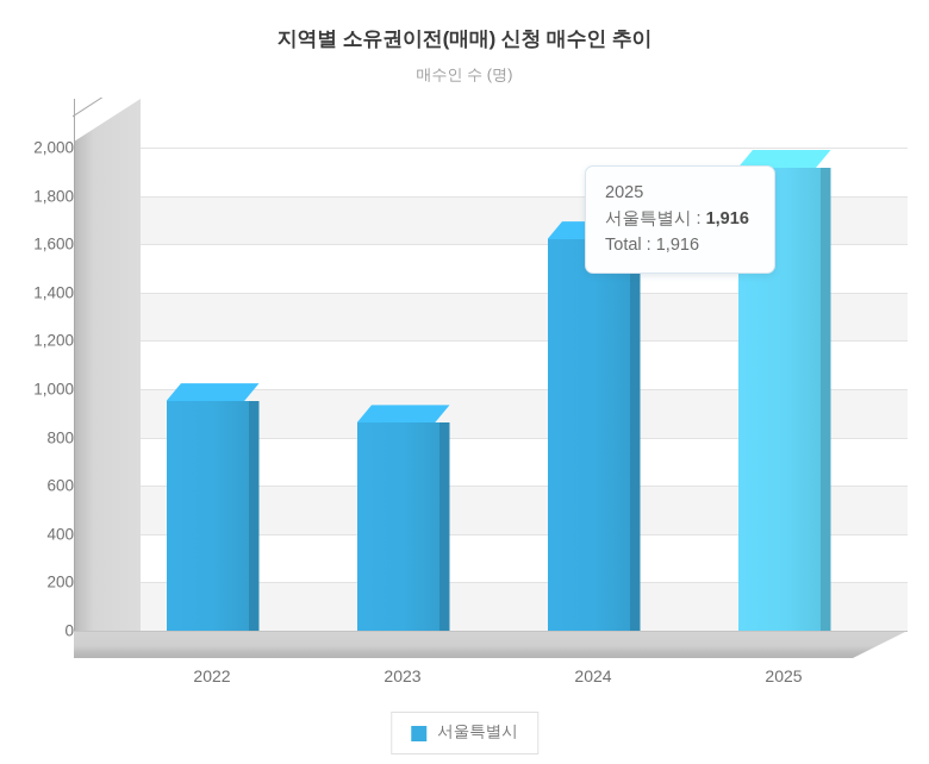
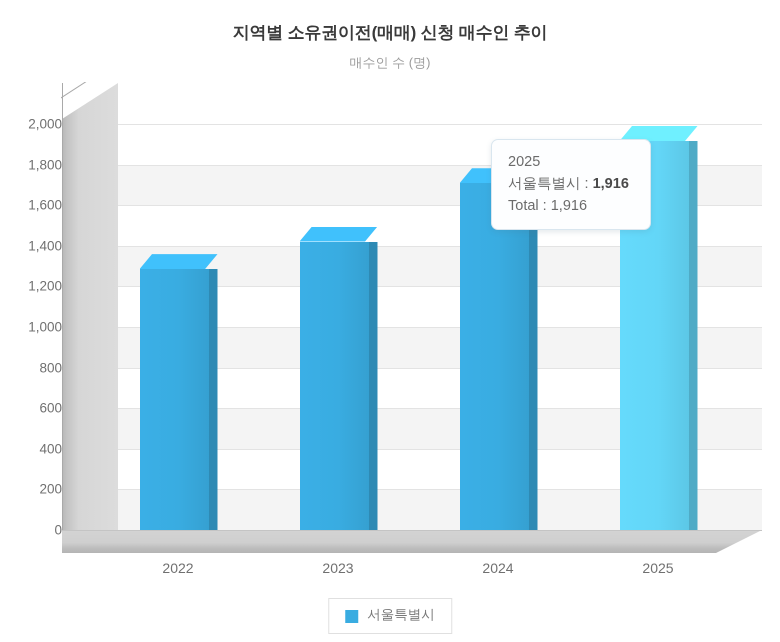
2022: 950 -> 1280
2023: 860 -> 1420
2024: 1620 -> 1710
